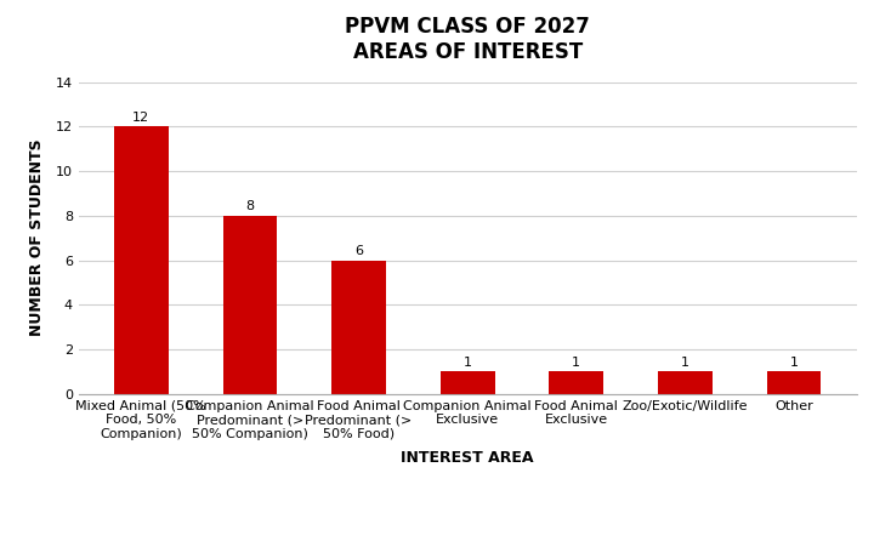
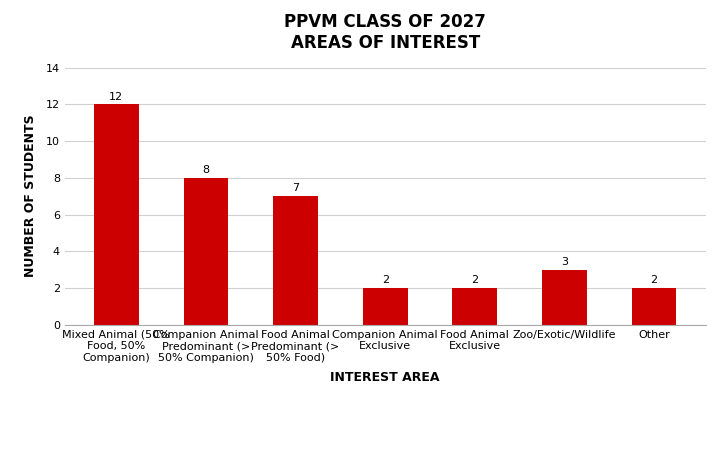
Food Animal Predominant (> 50% Food): 6 -> 7
Companion Animal Exclusive: 1 -> 2
Food Animal Exclusive: 1 -> 2
Zoo/Exotic/Wildlife: 1 -> 3
Other: 1 -> 2
